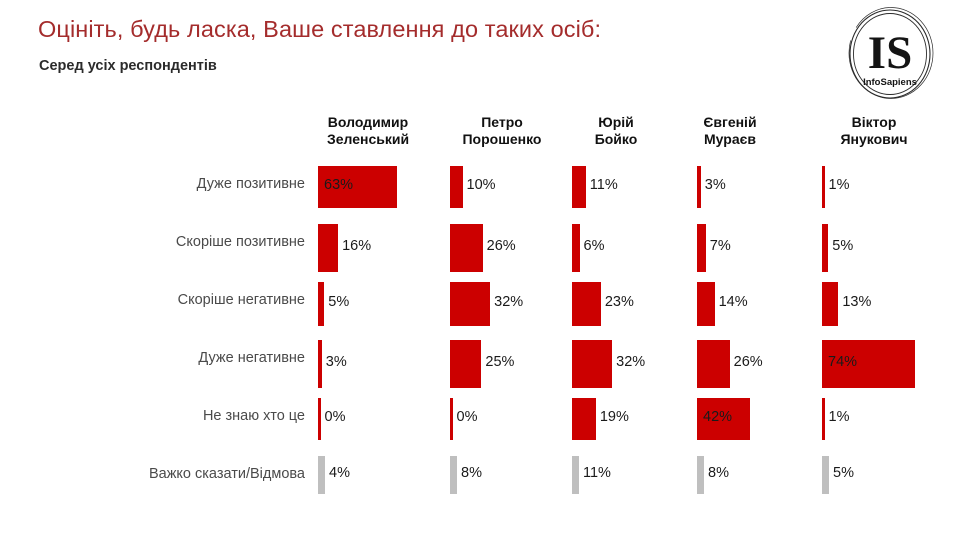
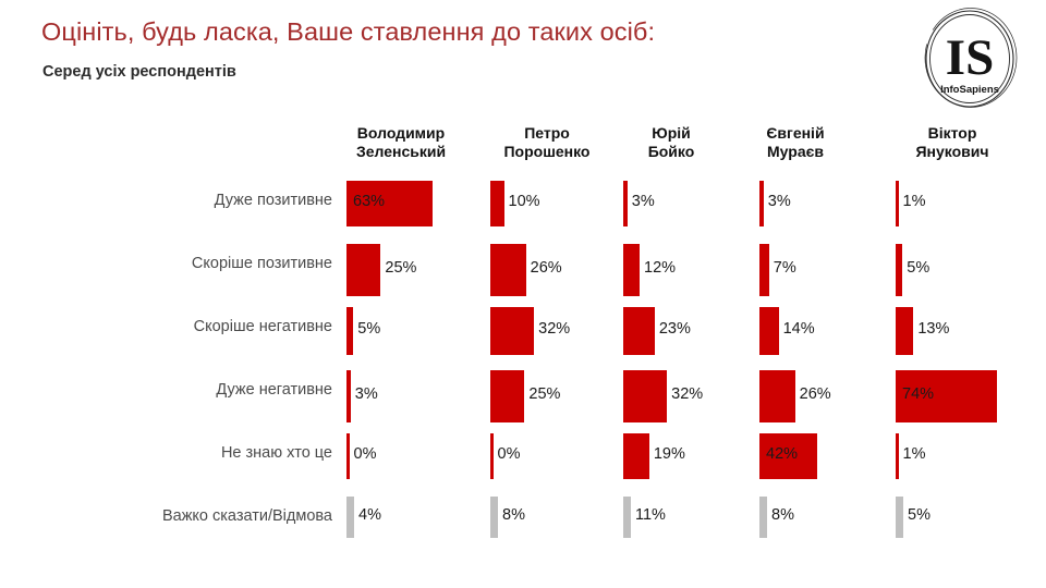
Юрій Бойко/Дуже позитивне: 11% -> 3%
Володимир Зеленський/Скоріше позитивне: 16% -> 25%
Юрій Бойко/Скоріше позитивне: 6% -> 12%
